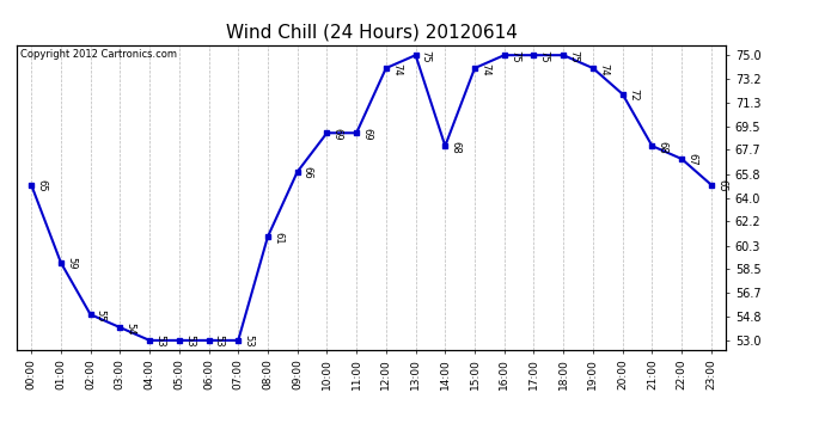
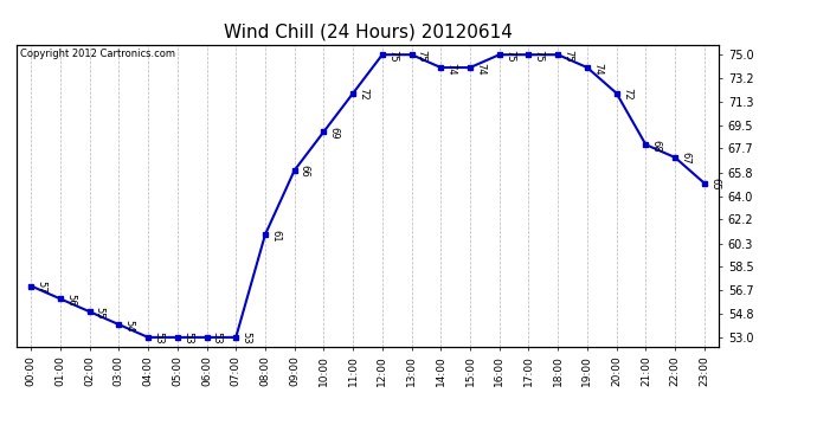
00:00: 65 -> 57
01:00: 59 -> 56
11:00: 69 -> 72
12:00: 74 -> 75
14:00: 68 -> 74
